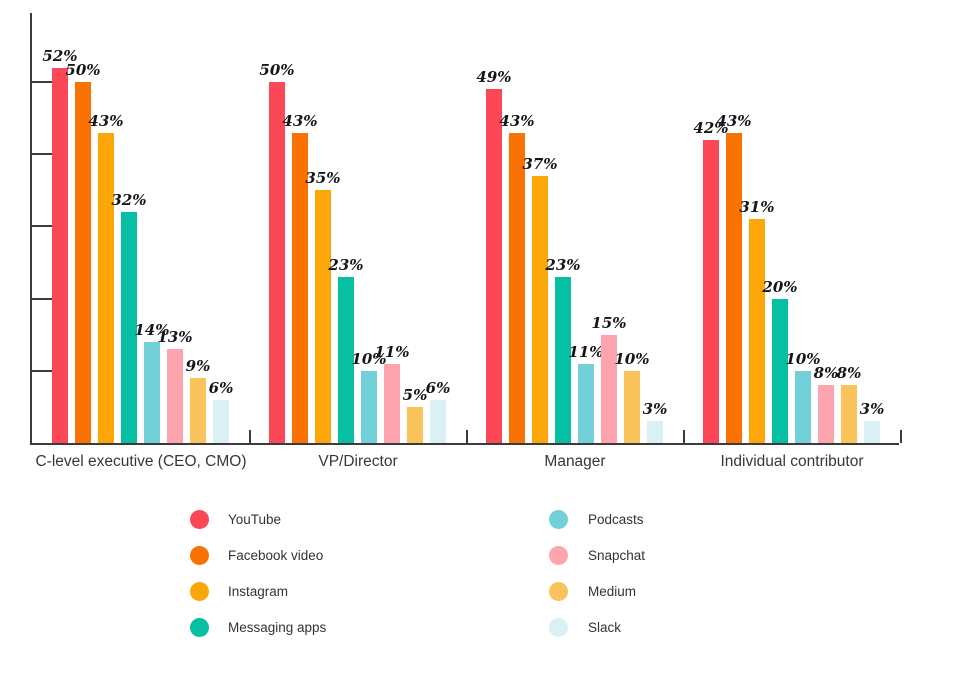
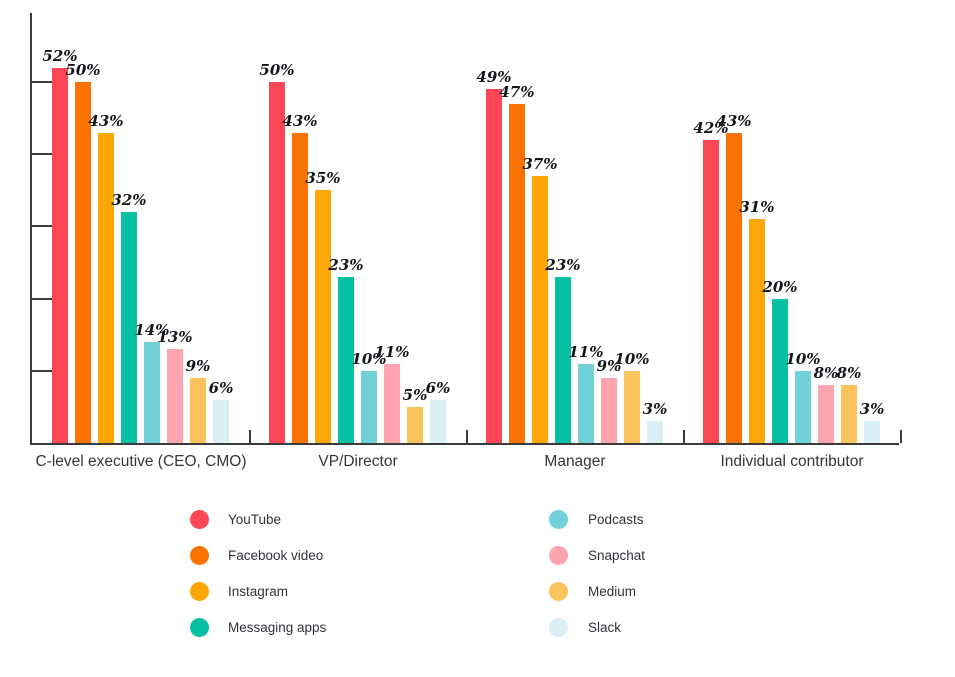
Facebook video/Manager: 43% -> 47%
Snapchat/Manager: 15% -> 9%
